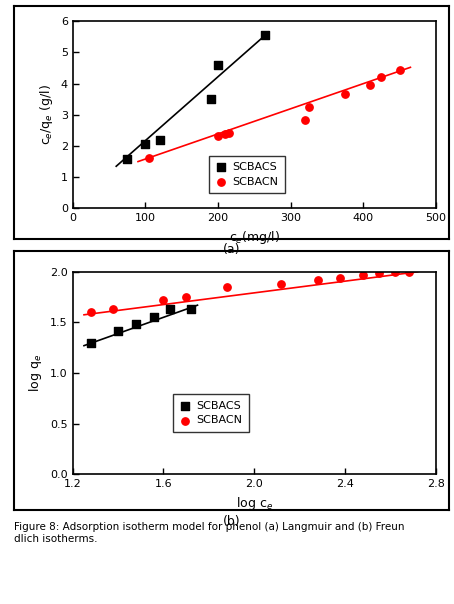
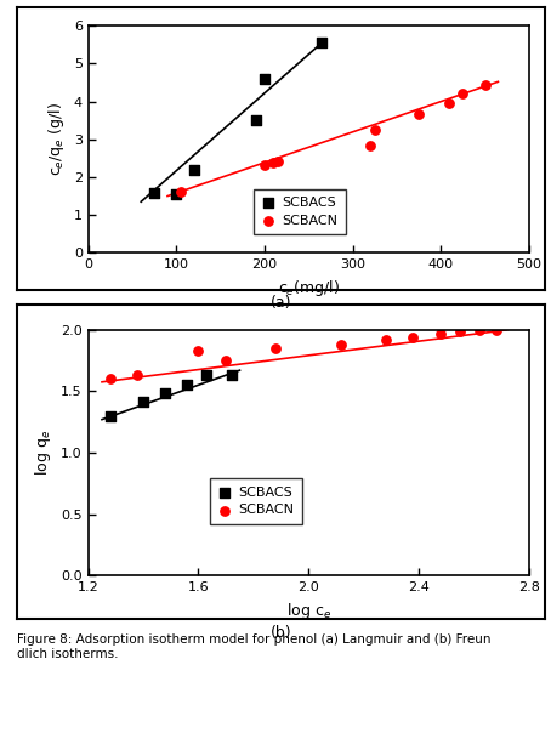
SCBACS/100: 2.05 -> 1.55
SCBACN/1.6: 1.72 -> 1.83
